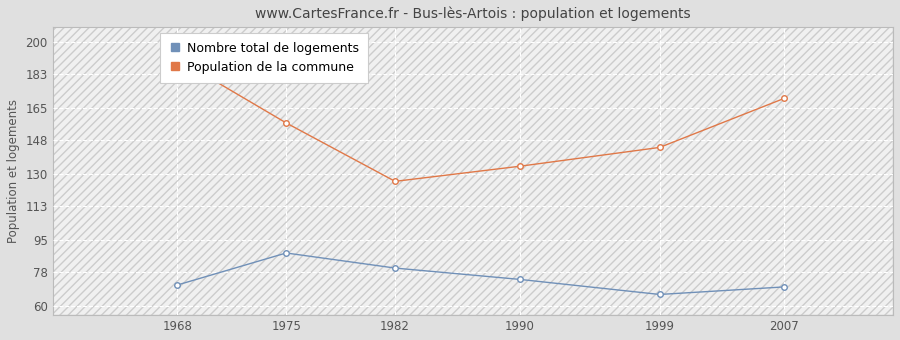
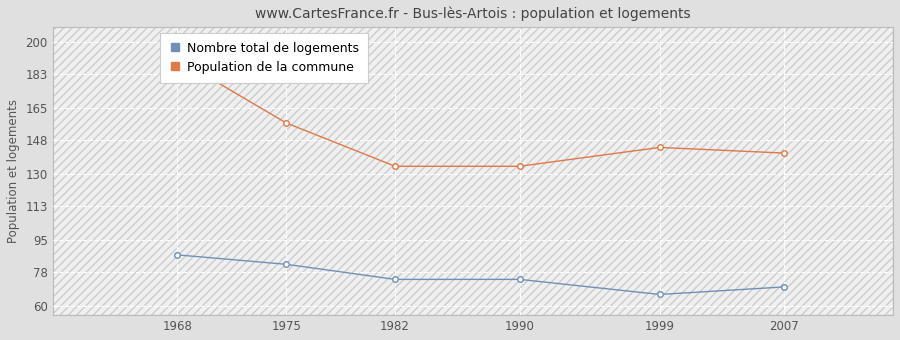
Nombre total de logements/1968: 71 -> 87
Nombre total de logements/1975: 88 -> 82
Nombre total de logements/1982: 80 -> 74
Population de la commune/1982: 126 -> 134
Population de la commune/2007: 170 -> 141
